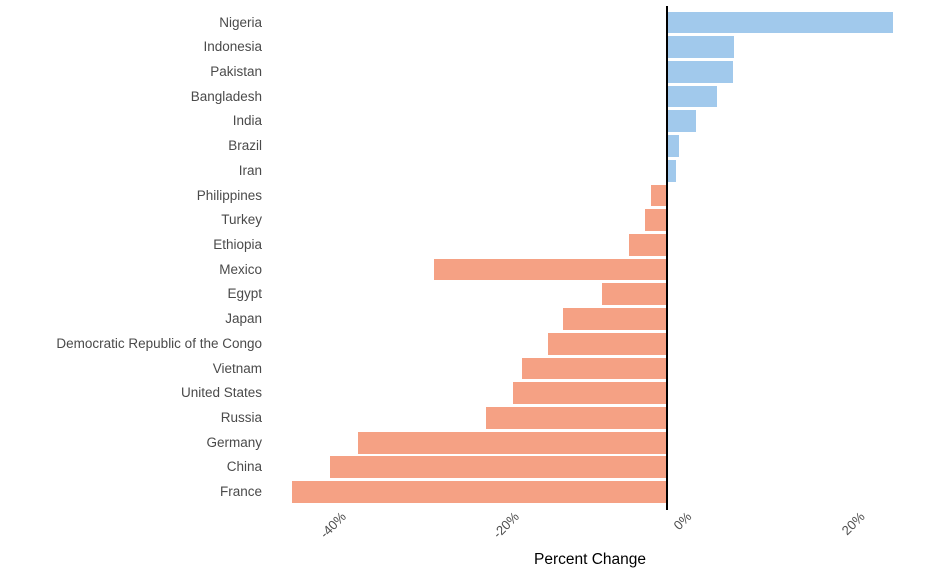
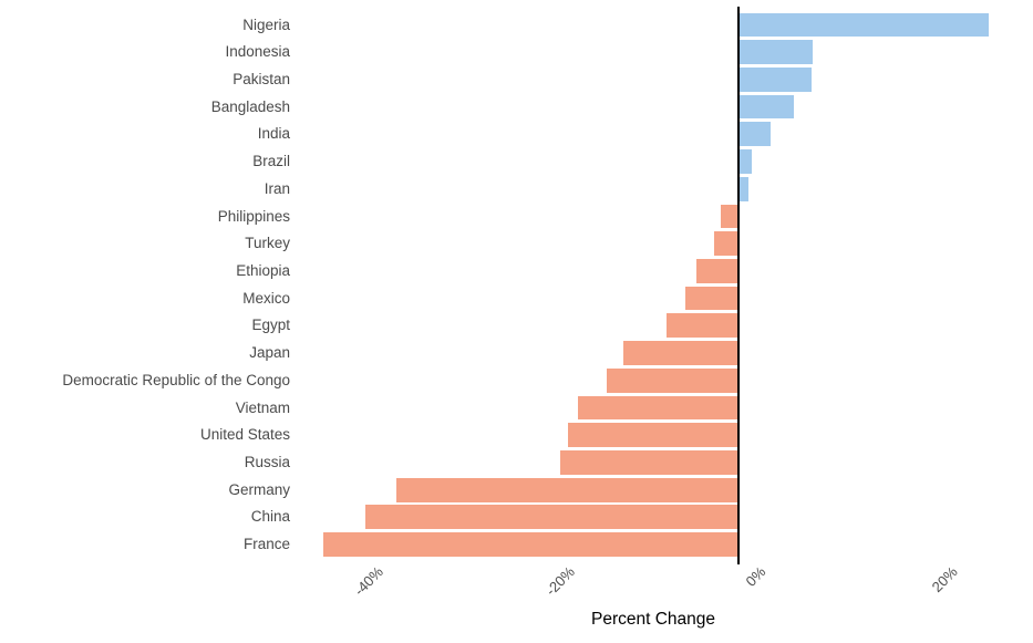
Mexico: -27% -> -6%
Russia: -21% -> -19%
